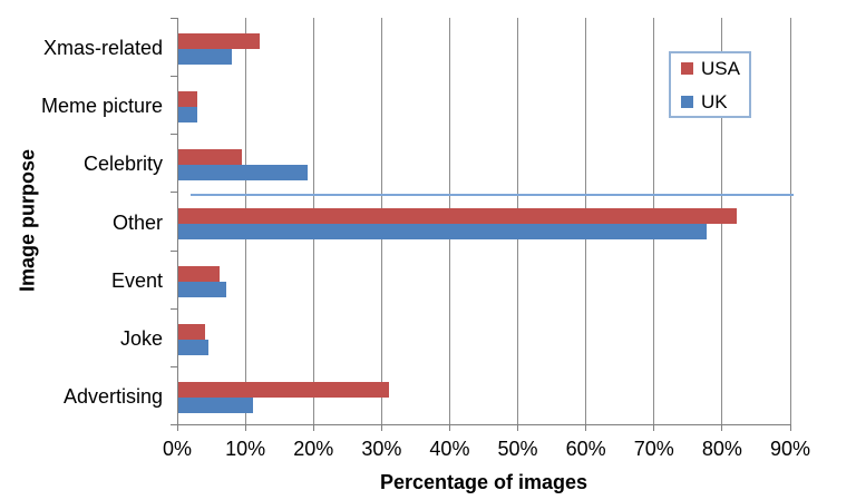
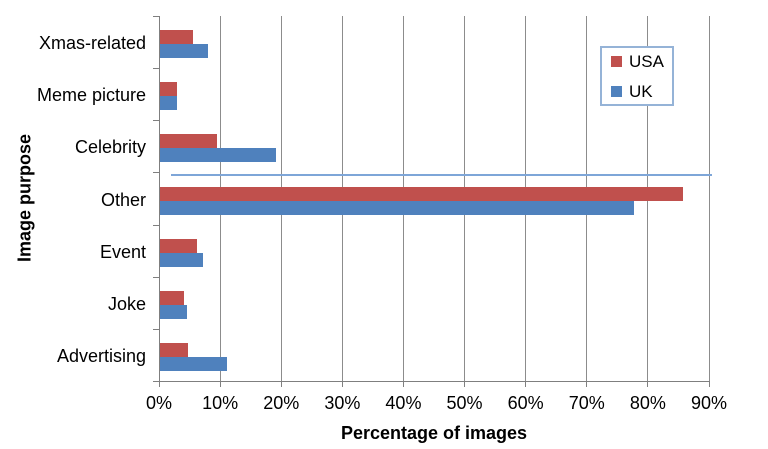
USA/Xmas-related: 12% -> 5%
USA/Other: 82% -> 86%
USA/Advertising: 31% -> 5%
